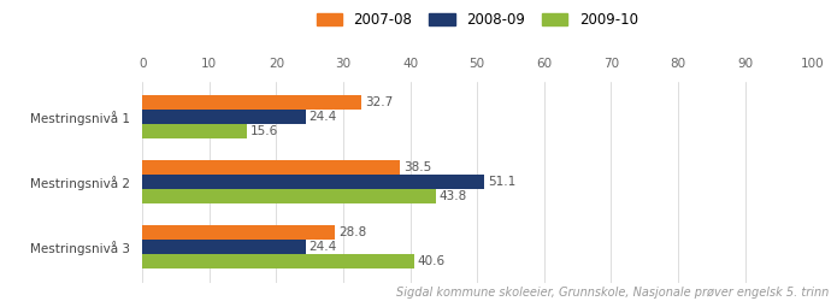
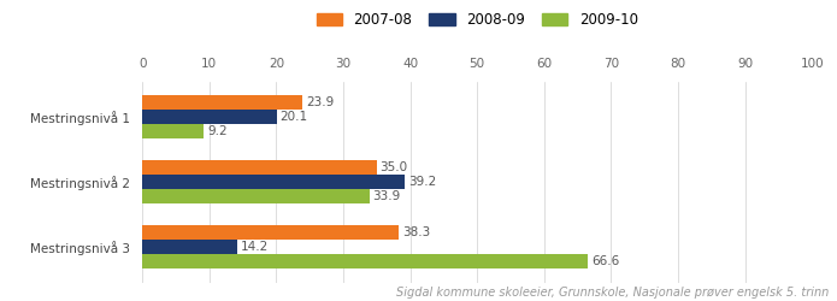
2007-08/Mestringsnivå 1: 32.7 -> 23.9
2008-09/Mestringsnivå 1: 24.4 -> 20.1
2009-10/Mestringsnivå 1: 15.6 -> 9.2
2007-08/Mestringsnivå 2: 38.5 -> 35.0
2008-09/Mestringsnivå 2: 51.1 -> 39.2
2009-10/Mestringsnivå 2: 43.8 -> 33.9
2007-08/Mestringsnivå 3: 28.8 -> 38.3
2008-09/Mestringsnivå 3: 24.4 -> 14.2
2009-10/Mestringsnivå 3: 40.6 -> 66.6
